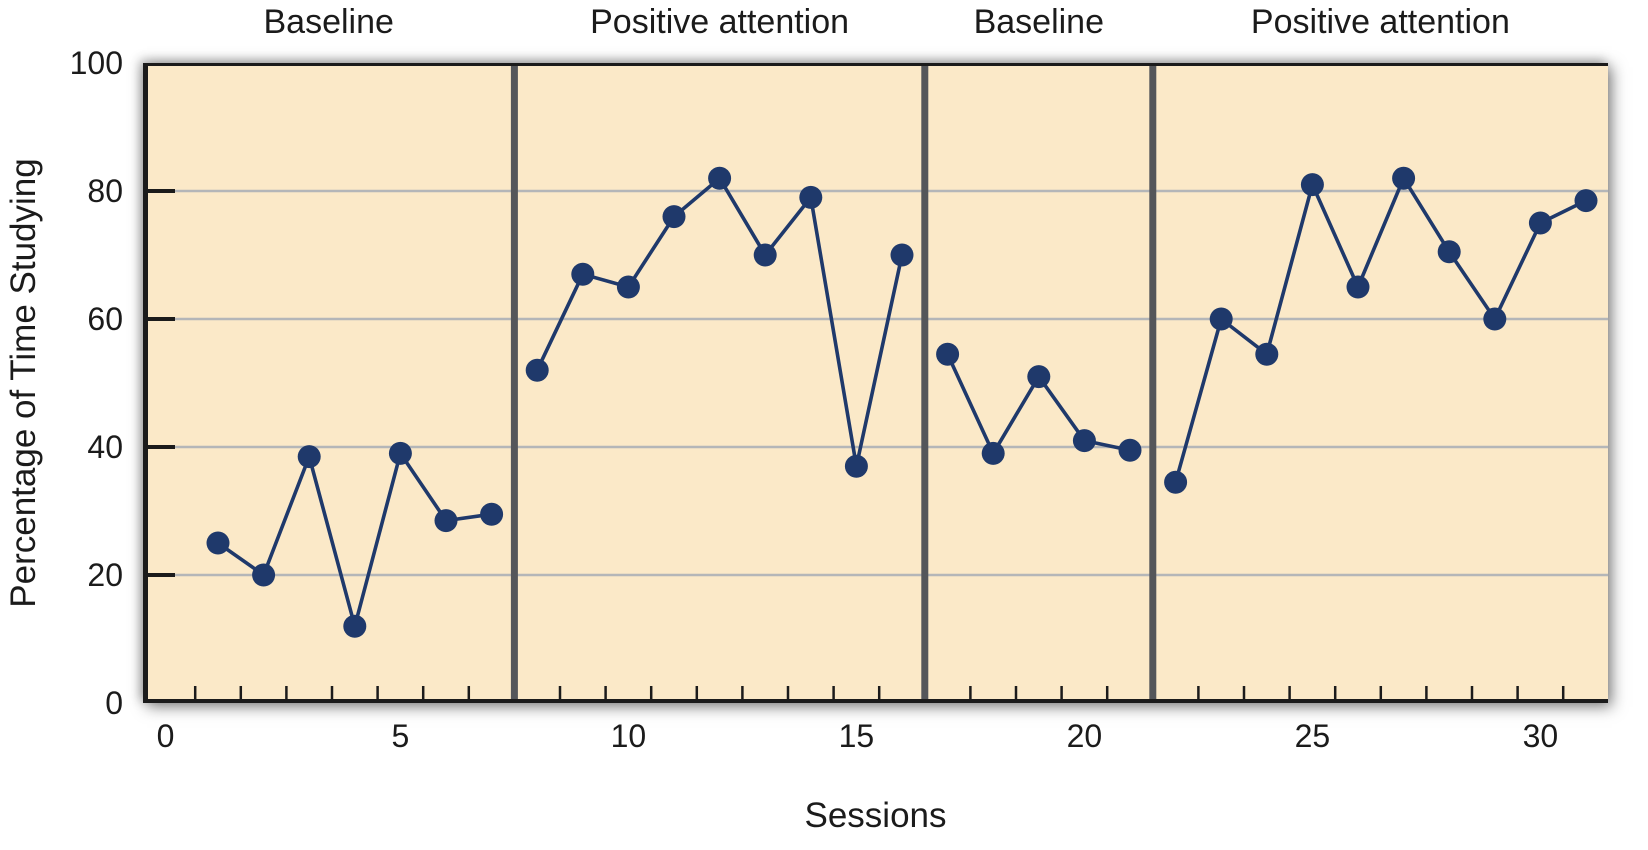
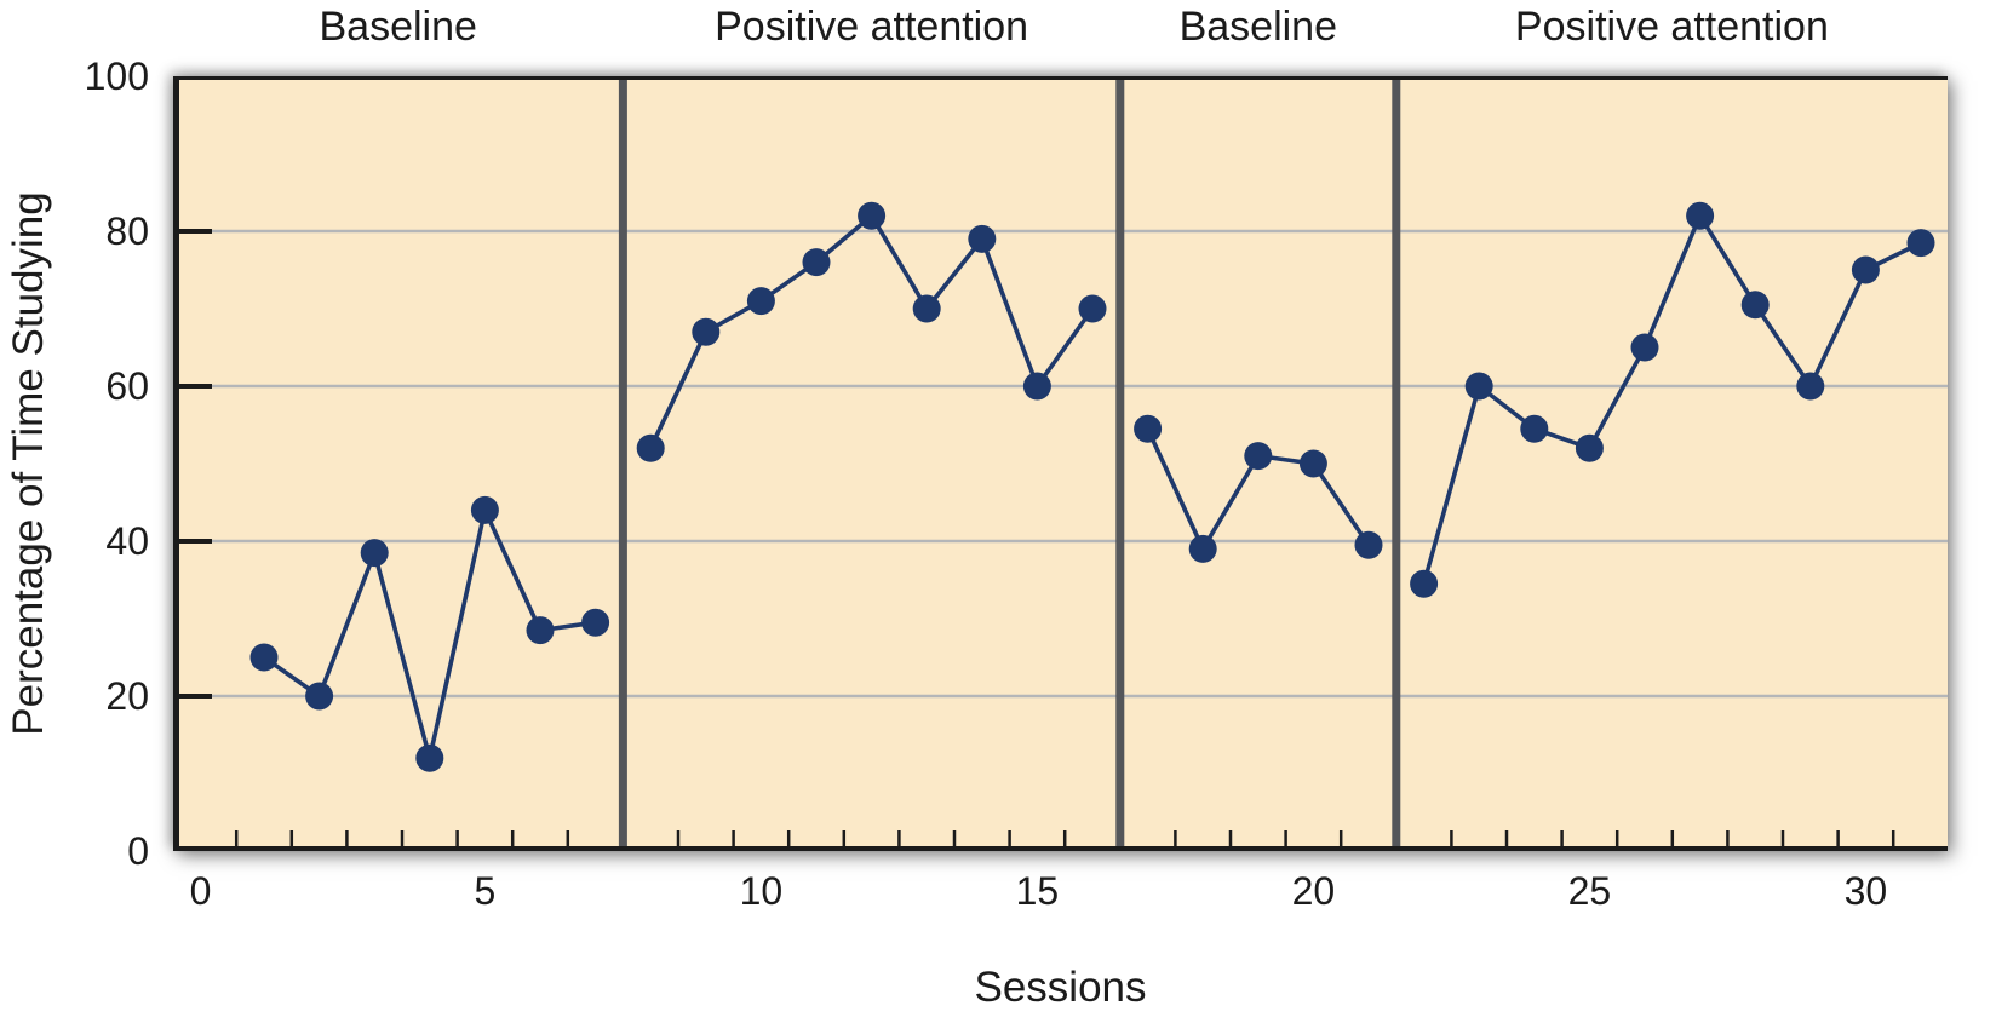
5: 39 -> 44
10: 65 -> 71
15: 37 -> 60
20: 41 -> 50
25: 81 -> 52
